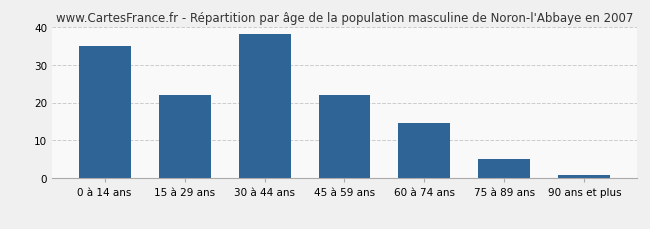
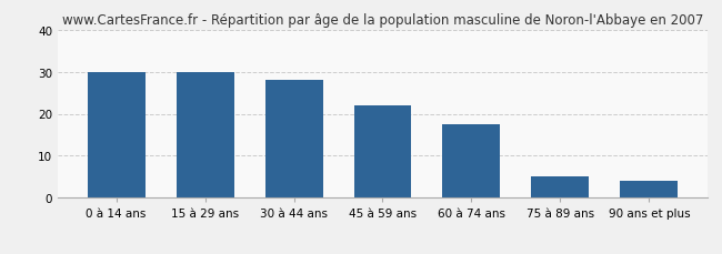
0 à 14 ans: 35.0 -> 30.0
15 à 29 ans: 22.0 -> 30.0
30 à 44 ans: 38.0 -> 28.0
60 à 74 ans: 14.5 -> 17.5
90 ans et plus: 1.0 -> 4.0
